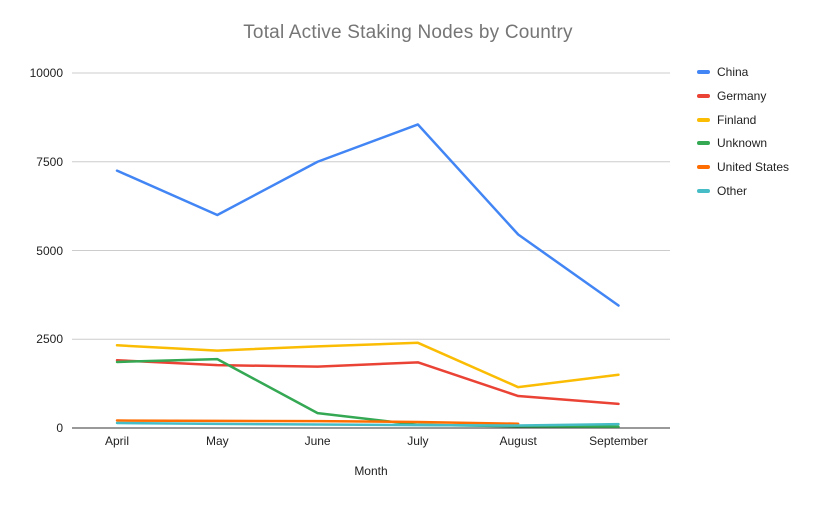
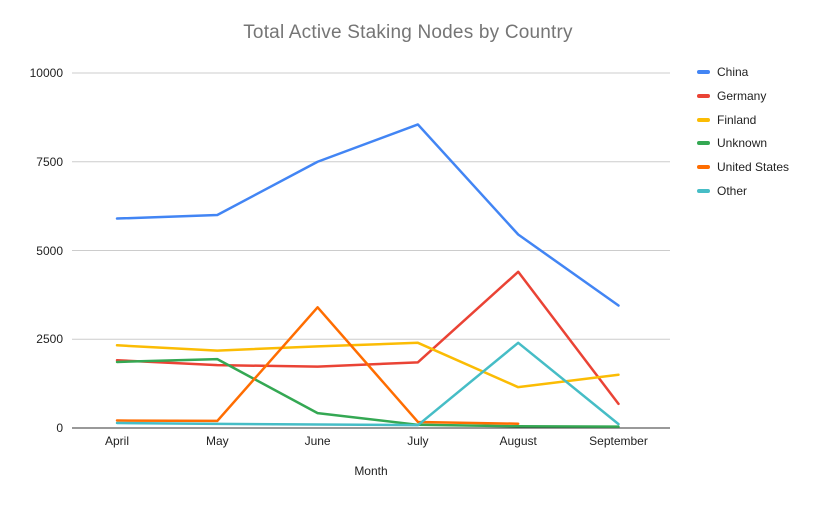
China/April: 7200 -> 5900
United States/June: 200 -> 3400
Germany/August: 900 -> 4400
Other/August: 100 -> 2400
